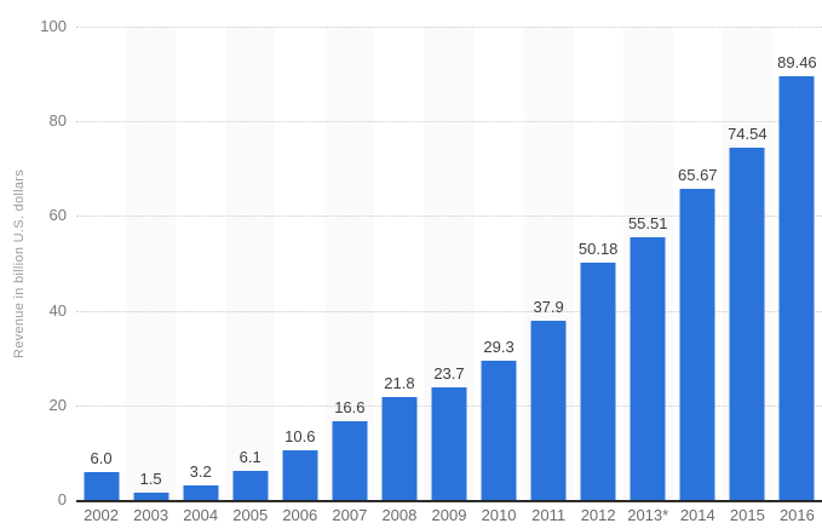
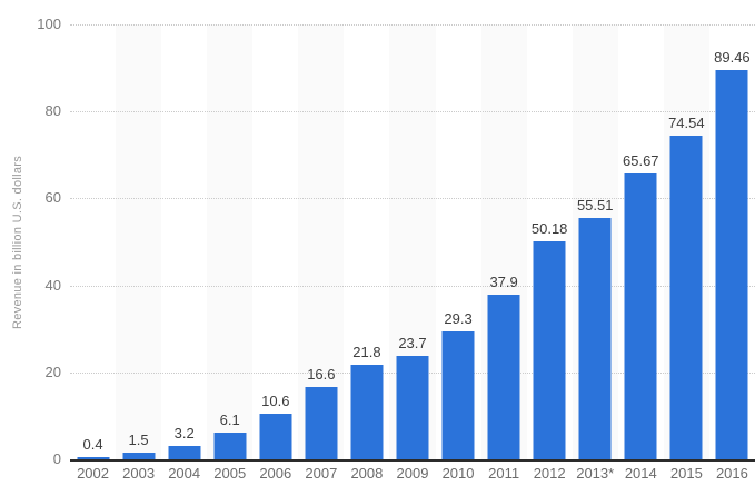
2002: 6.0 -> 0.4
